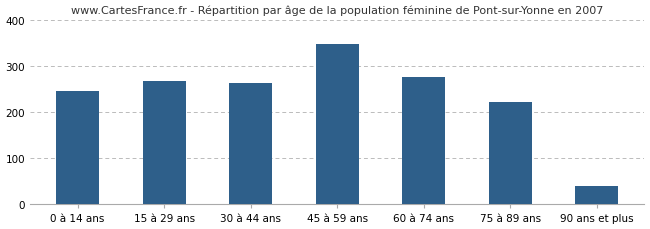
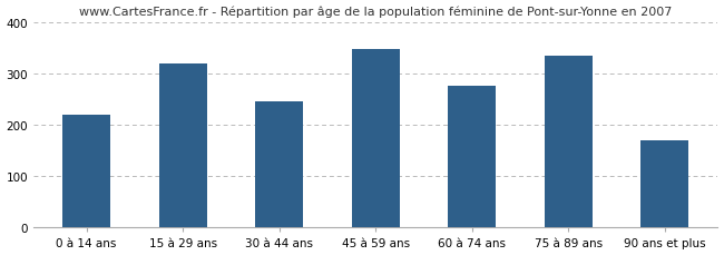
0 à 14 ans: 245 -> 220
15 à 29 ans: 267 -> 320
30 à 44 ans: 263 -> 245
75 à 89 ans: 222 -> 335
90 ans et plus: 40 -> 170
